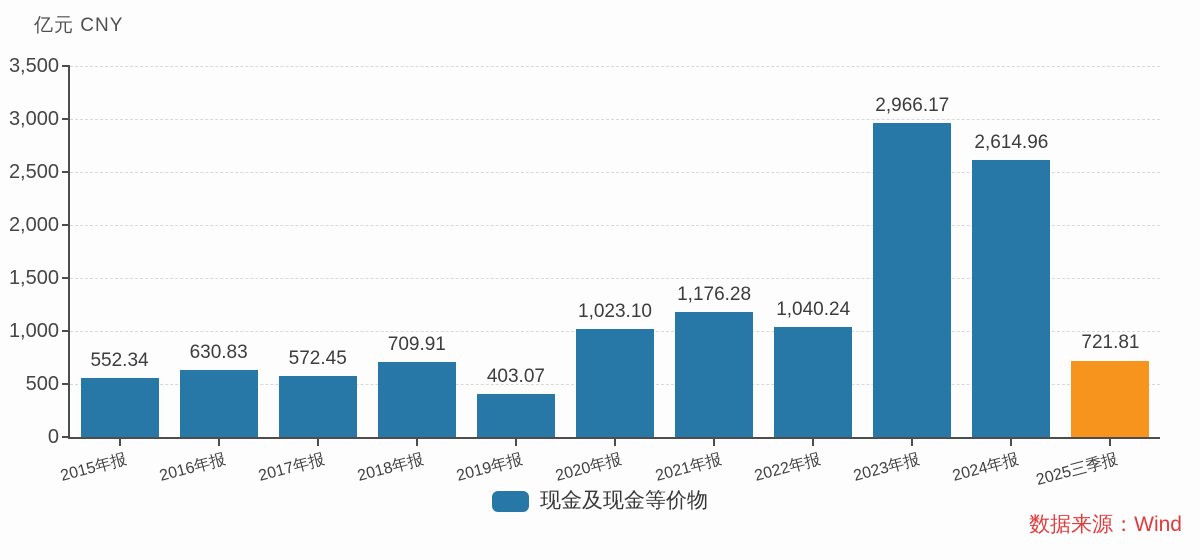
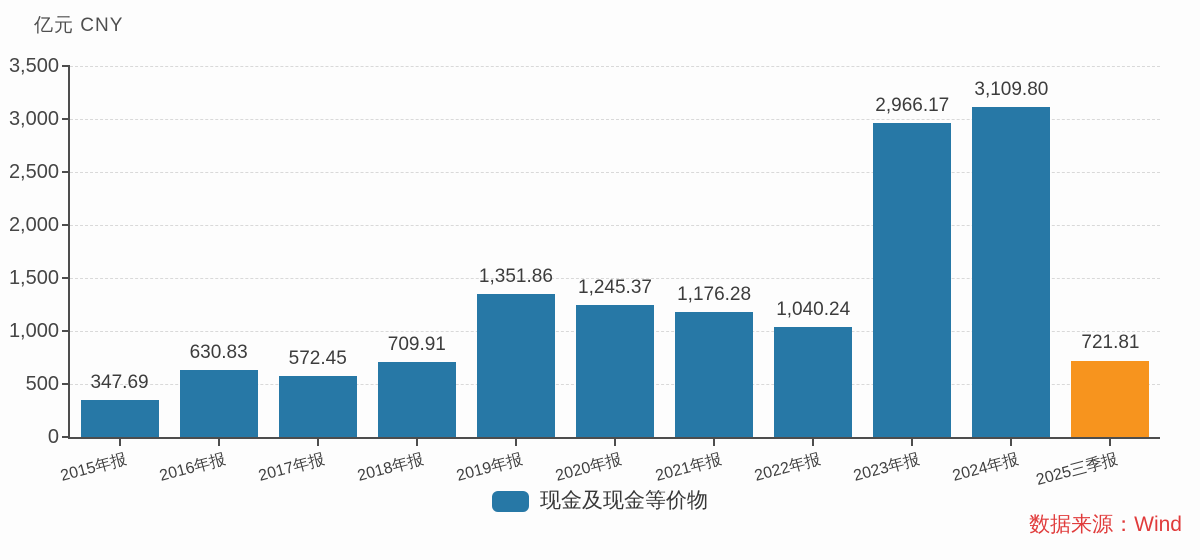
2015年报: 552.34 -> 347.69
2019年报: 403.07 -> 1,351.86
2020年报: 1,023.10 -> 1,245.37
2024年报: 2,614.96 -> 3,109.80
